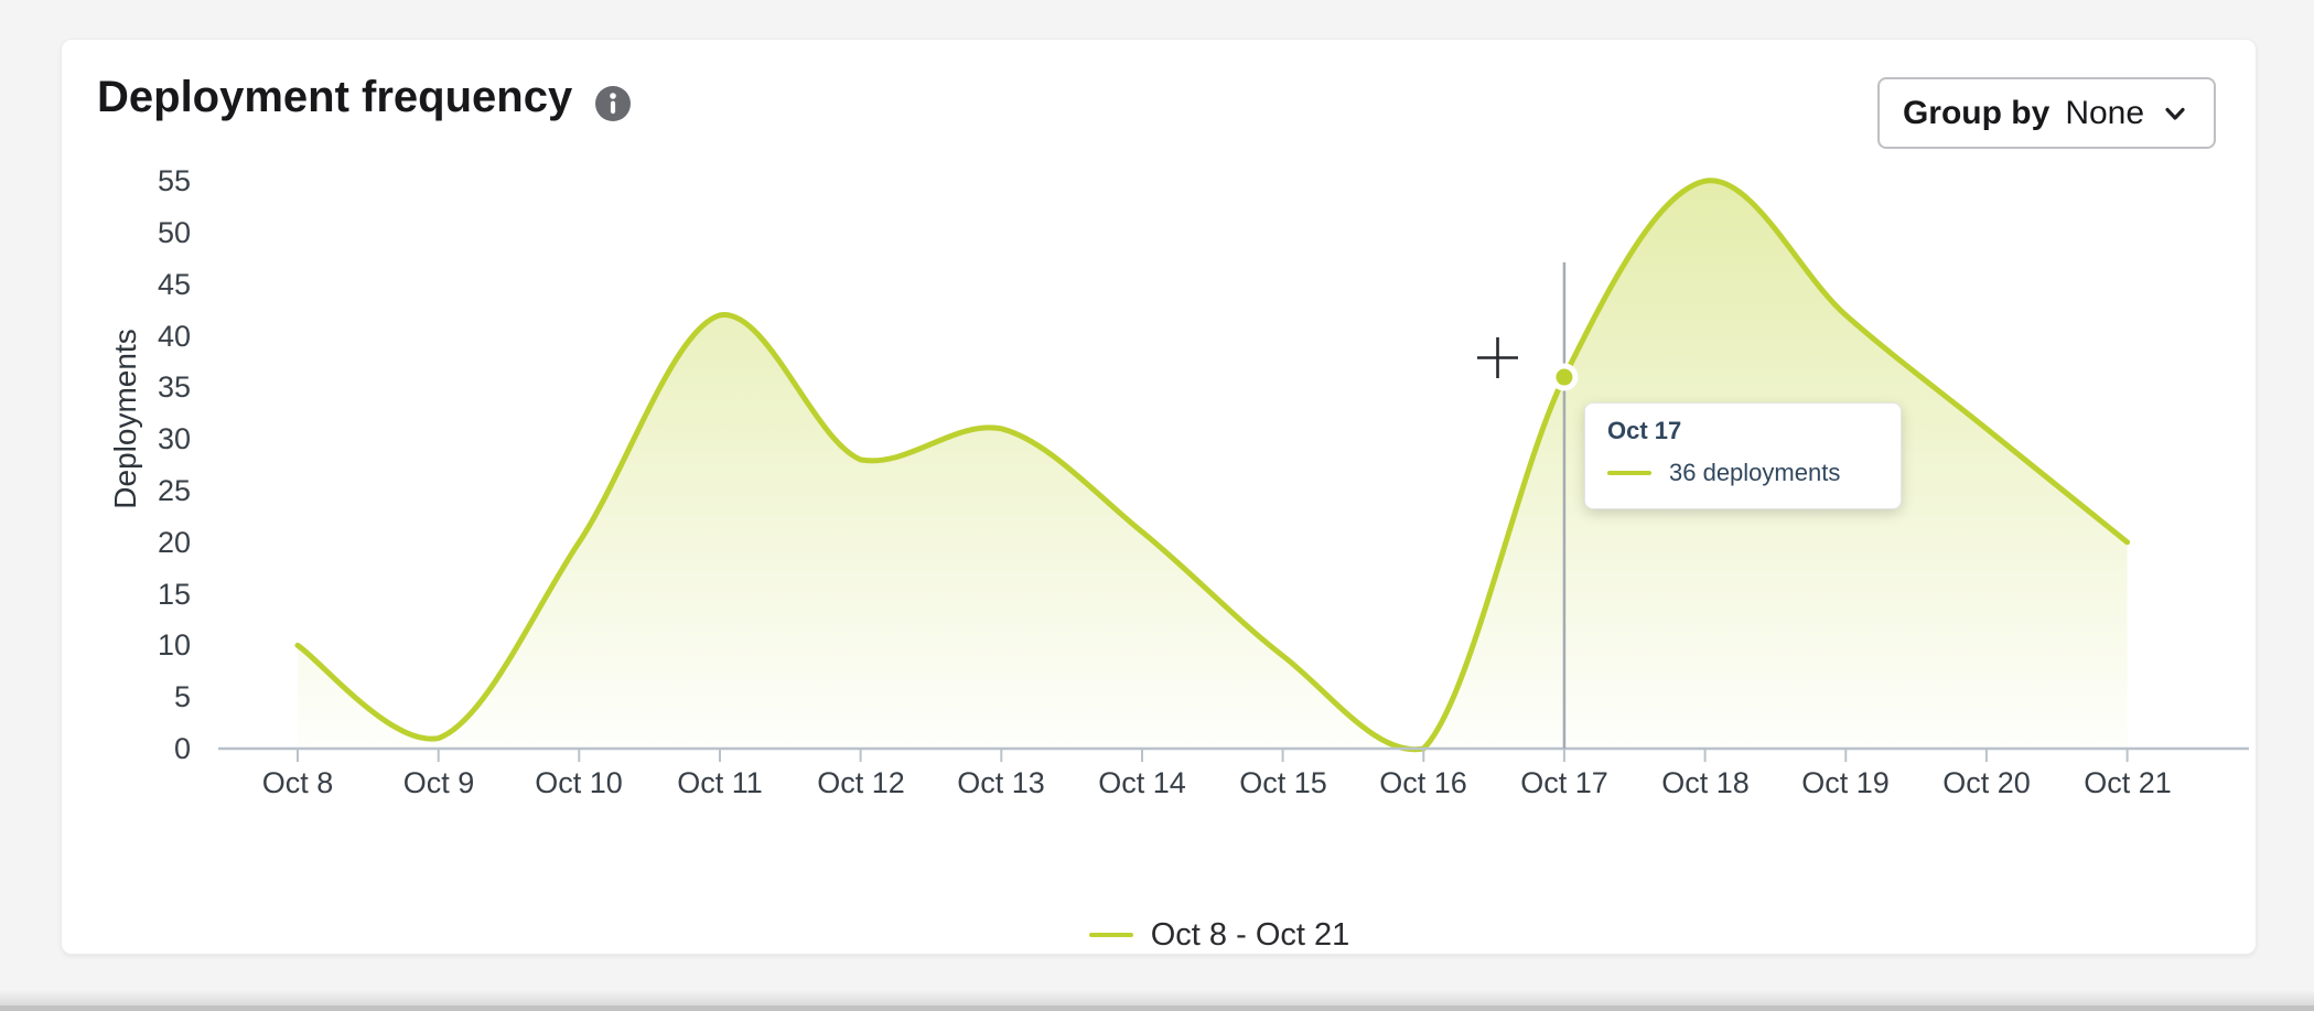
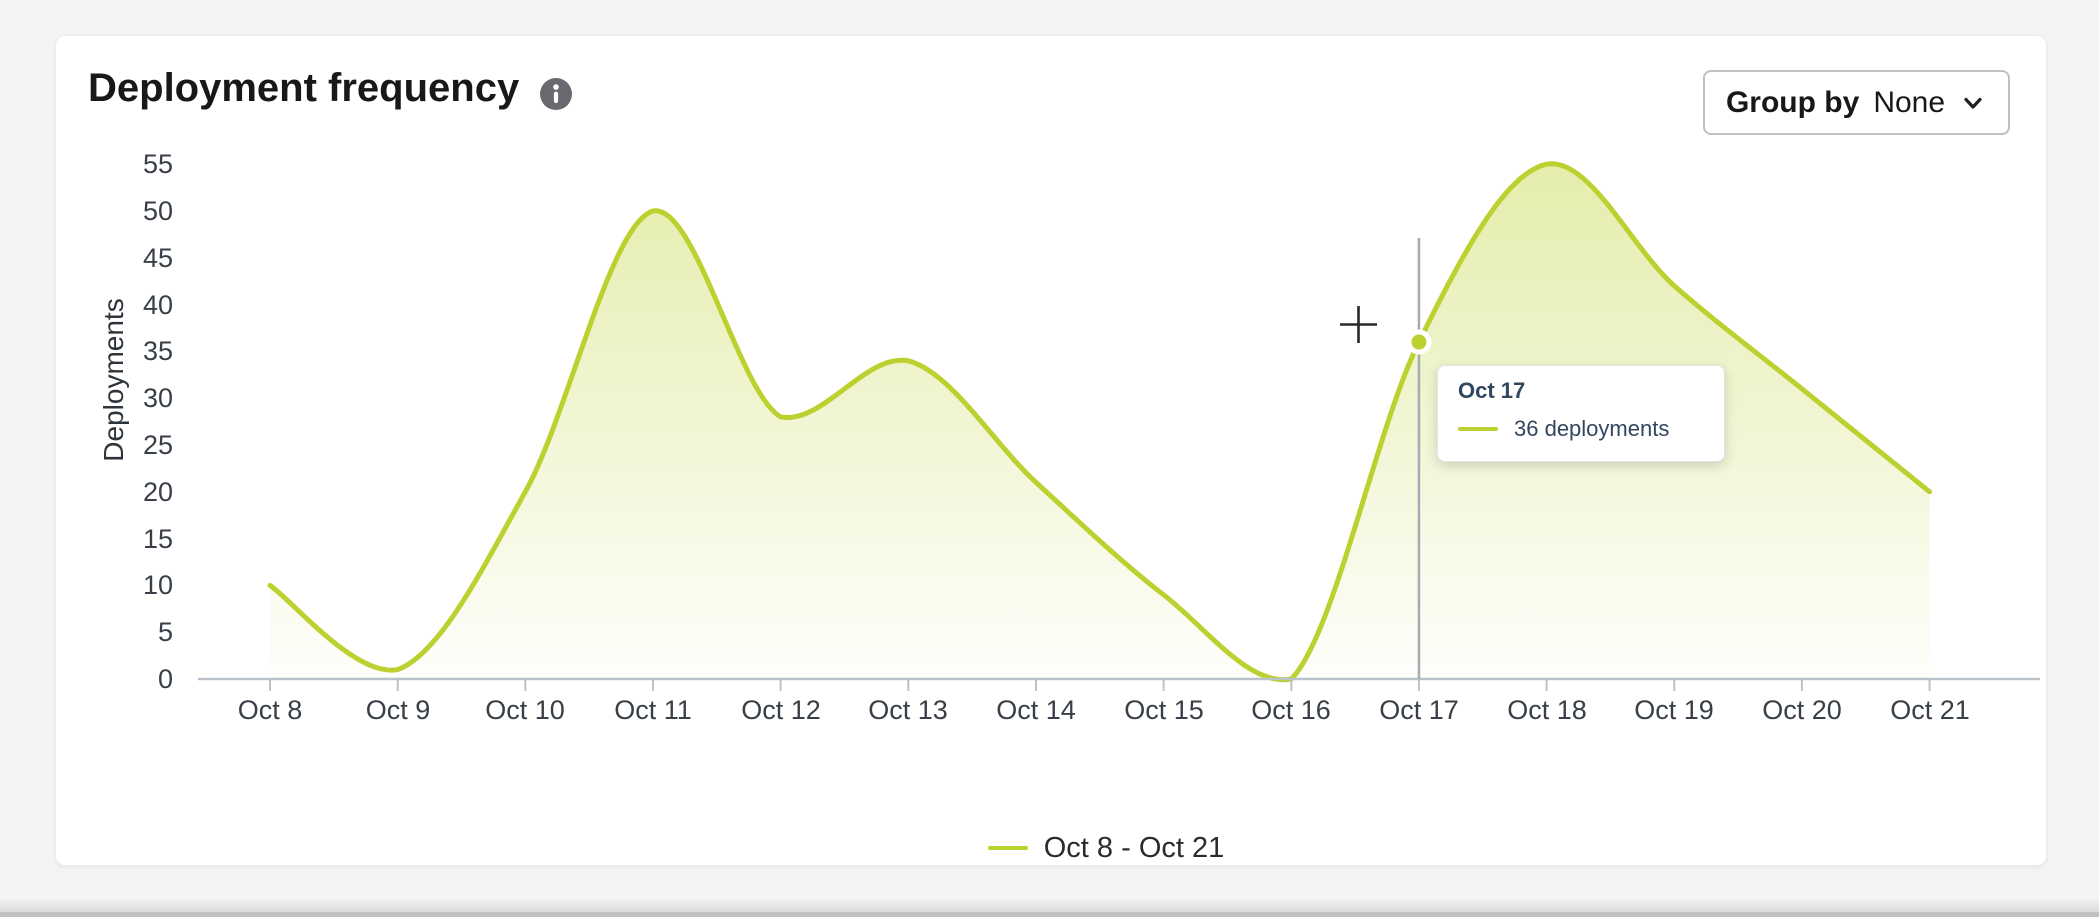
Oct 11: 42 -> 50
Oct 13: 31 -> 34
